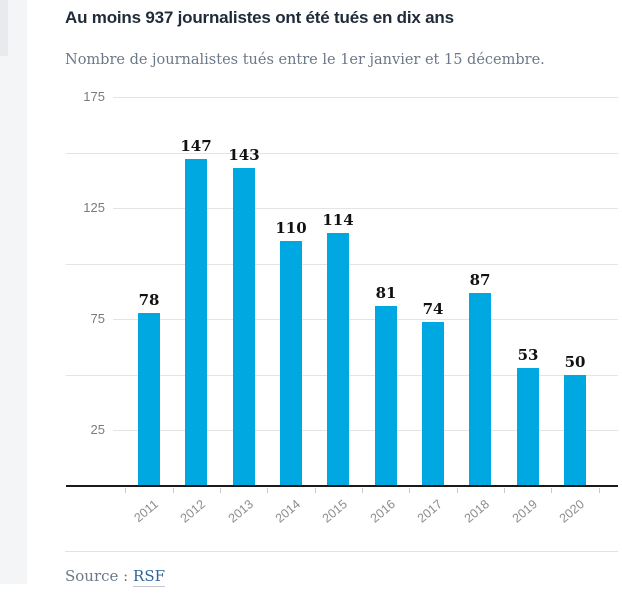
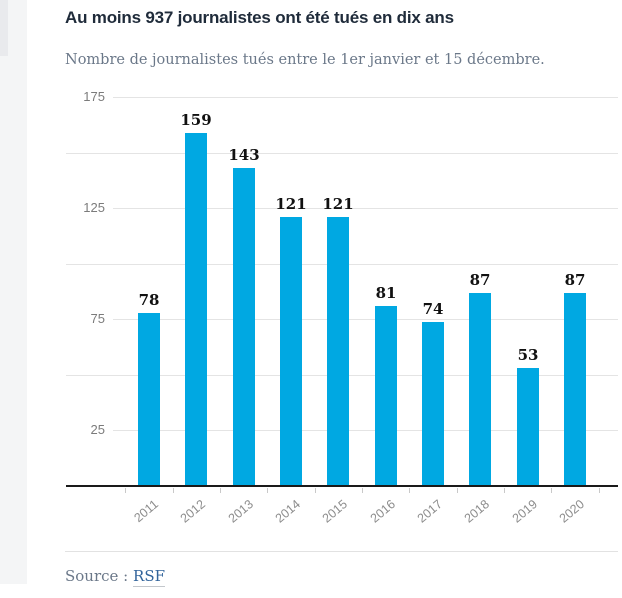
2012: 147 -> 159
2014: 110 -> 121
2015: 114 -> 121
2020: 50 -> 87
